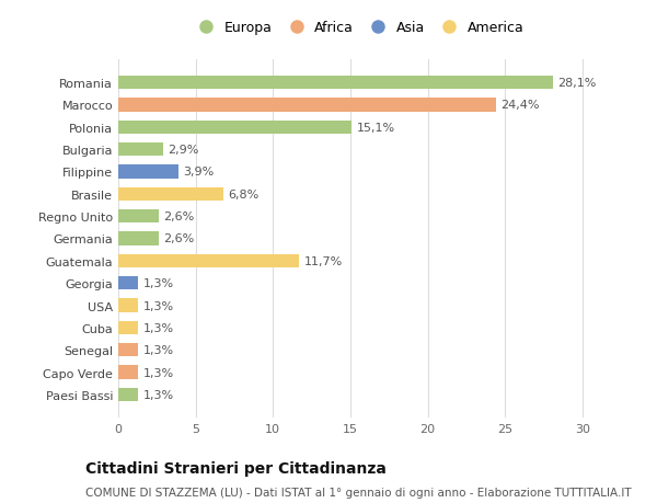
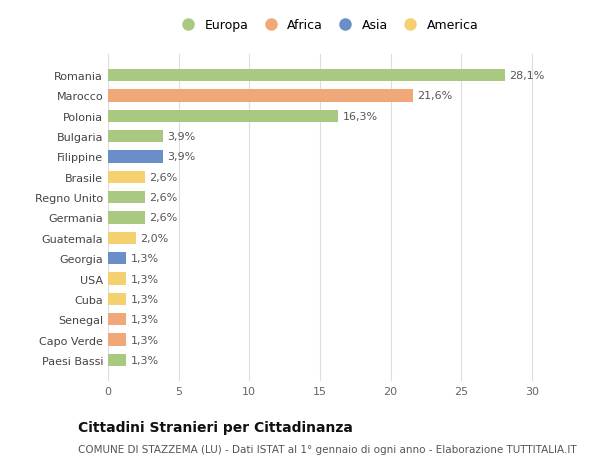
Marocco: 24,4% -> 21,6%
Polonia: 15,1% -> 16,3%
Bulgaria: 2,9% -> 3,9%
Brasile: 6,8% -> 2,6%
Guatemala: 11,7% -> 2,0%
